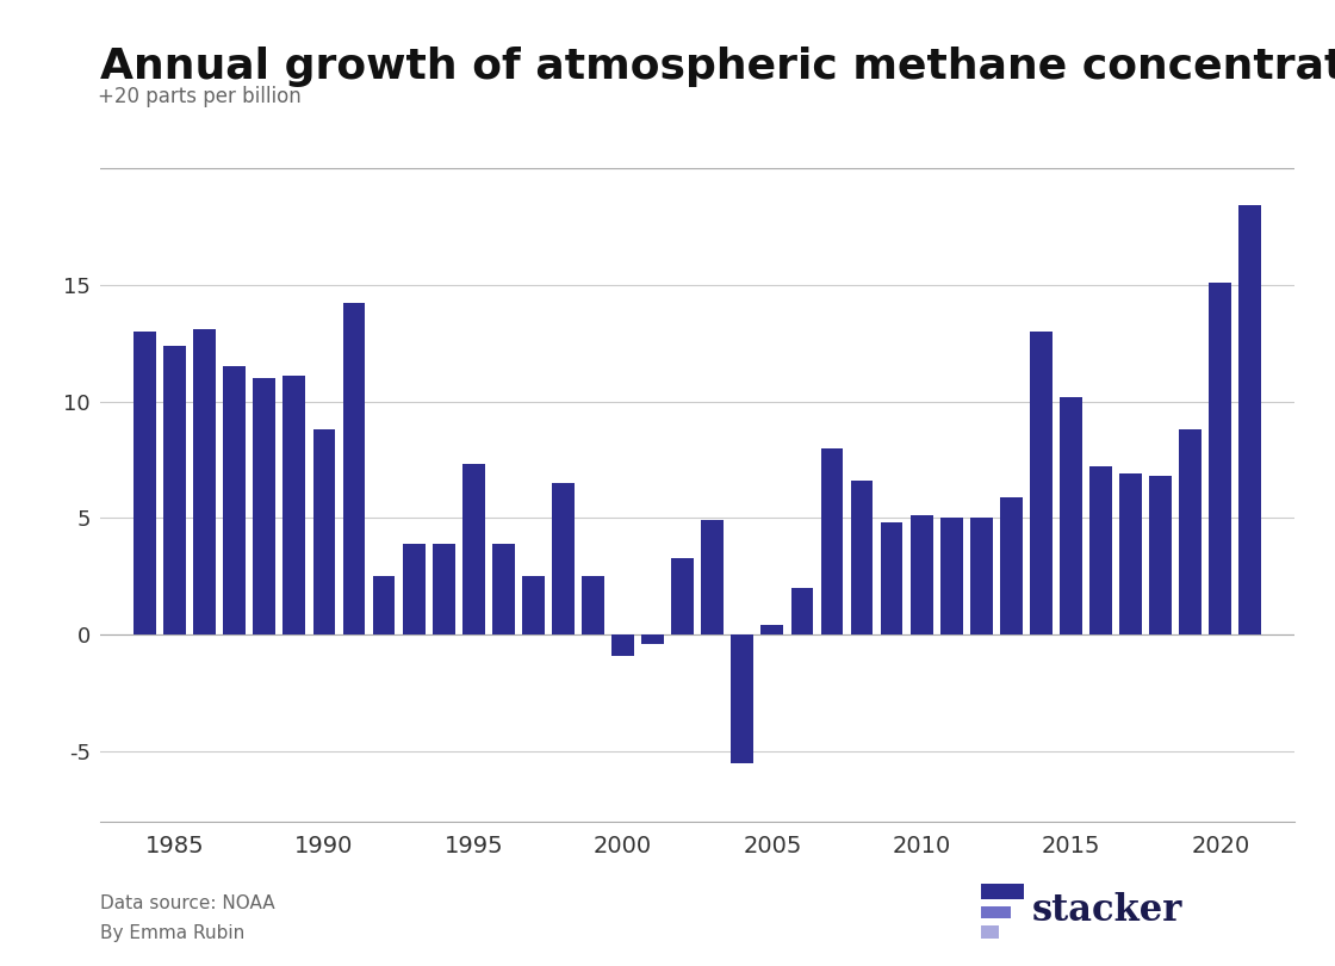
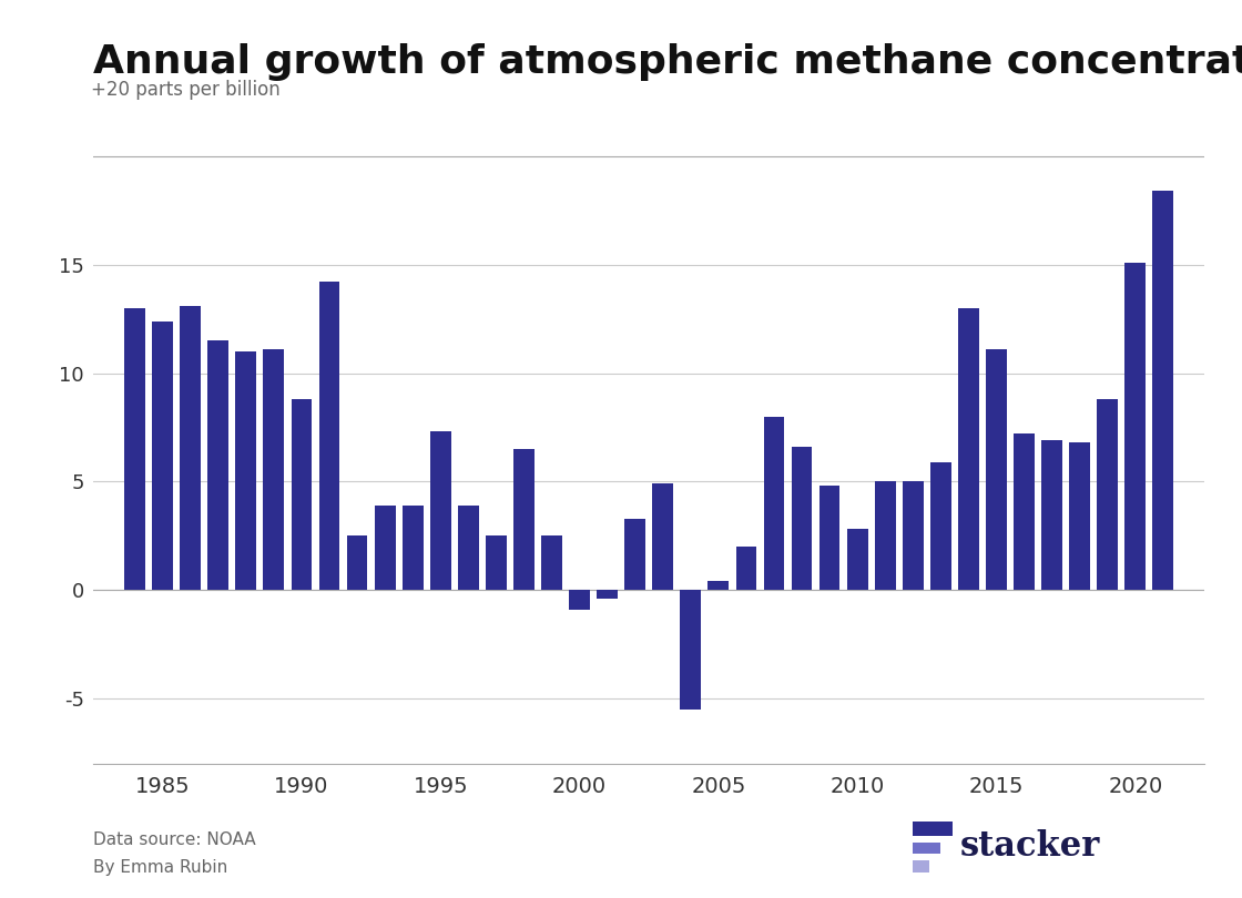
2010: 5.1 -> 2.8
2015: 10.2 -> 11.1
